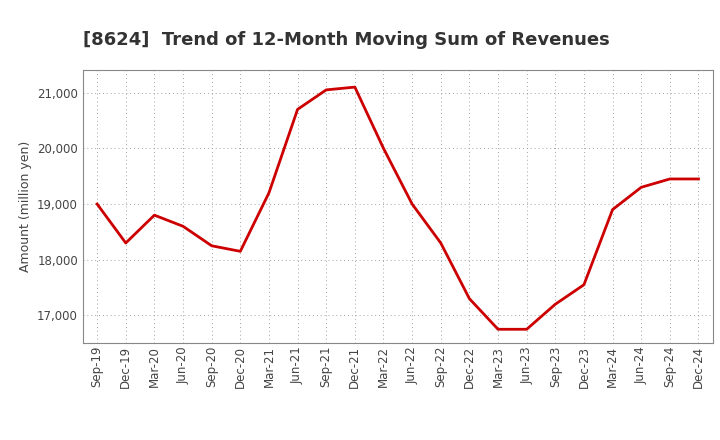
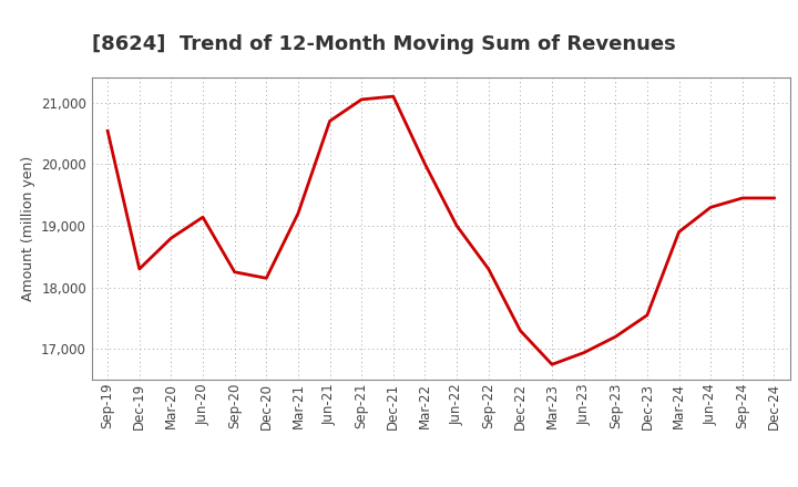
Sep-19: 19,000 -> 20,540
Jun-20: 18,600 -> 19,140
Jun-23: 16,750 -> 16,940
